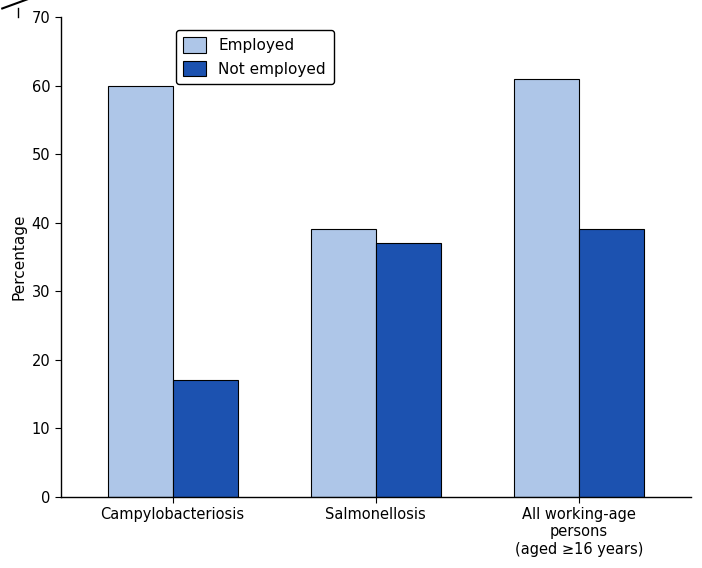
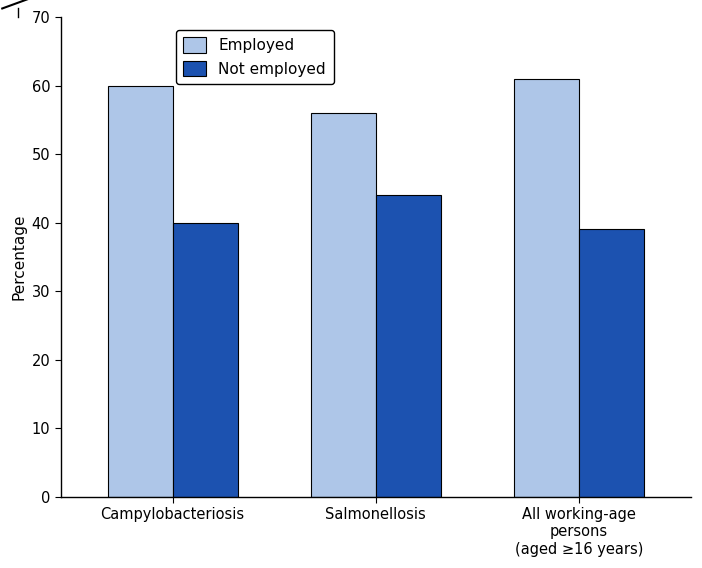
Not employed/Campylobacteriosis: 17 -> 40
Employed/Salmonellosis: 39 -> 56
Not employed/Salmonellosis: 37 -> 44
